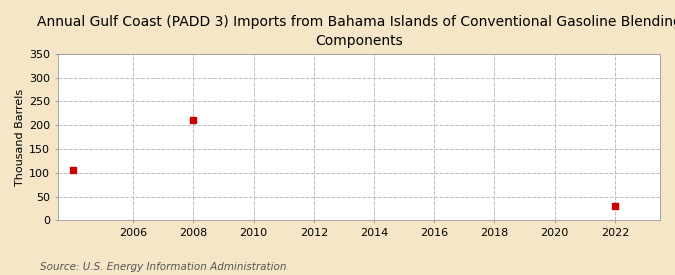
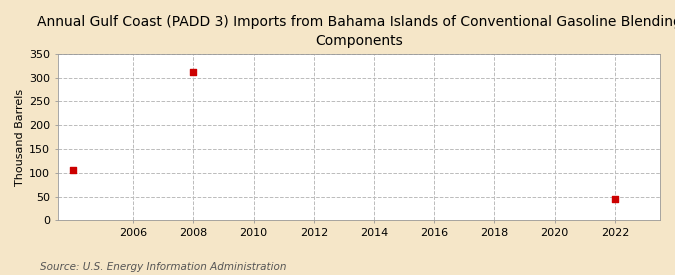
2008: 210 -> 311
2022: 30 -> 45
